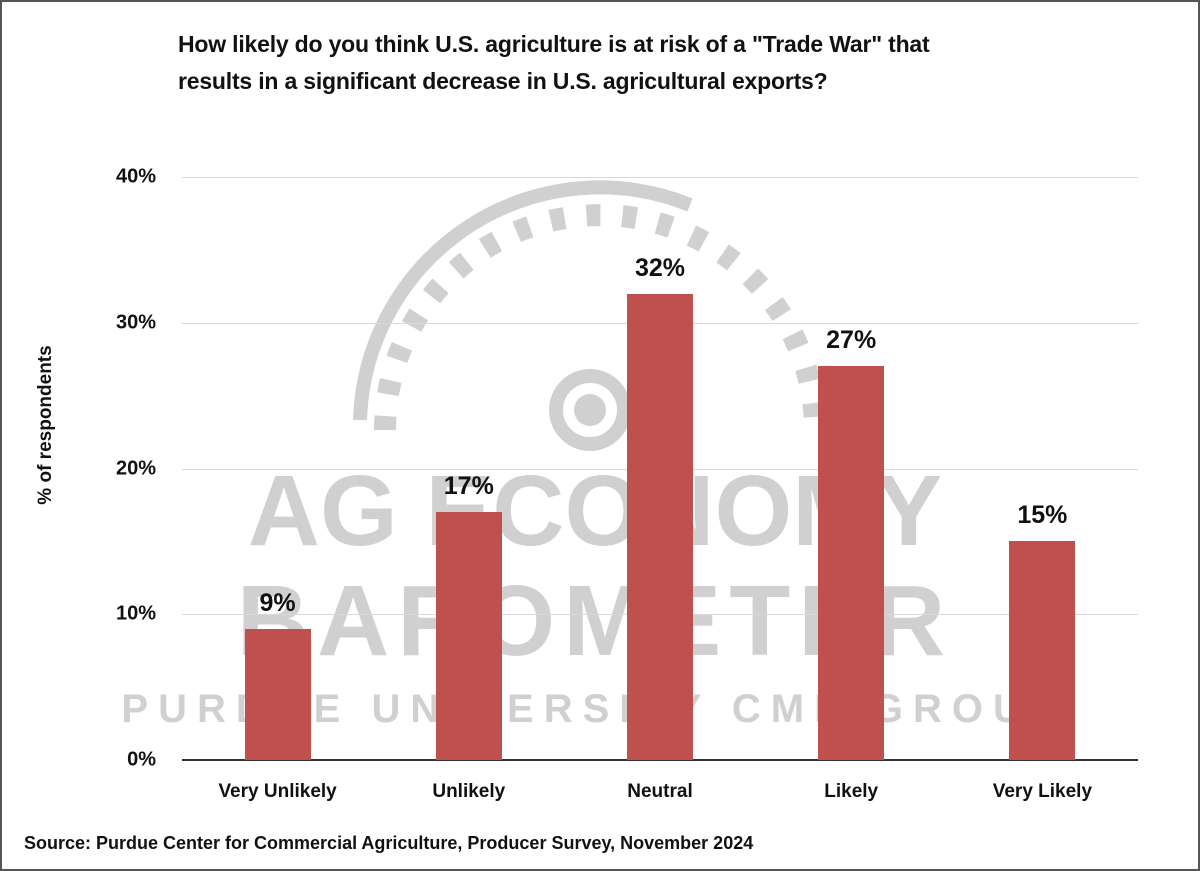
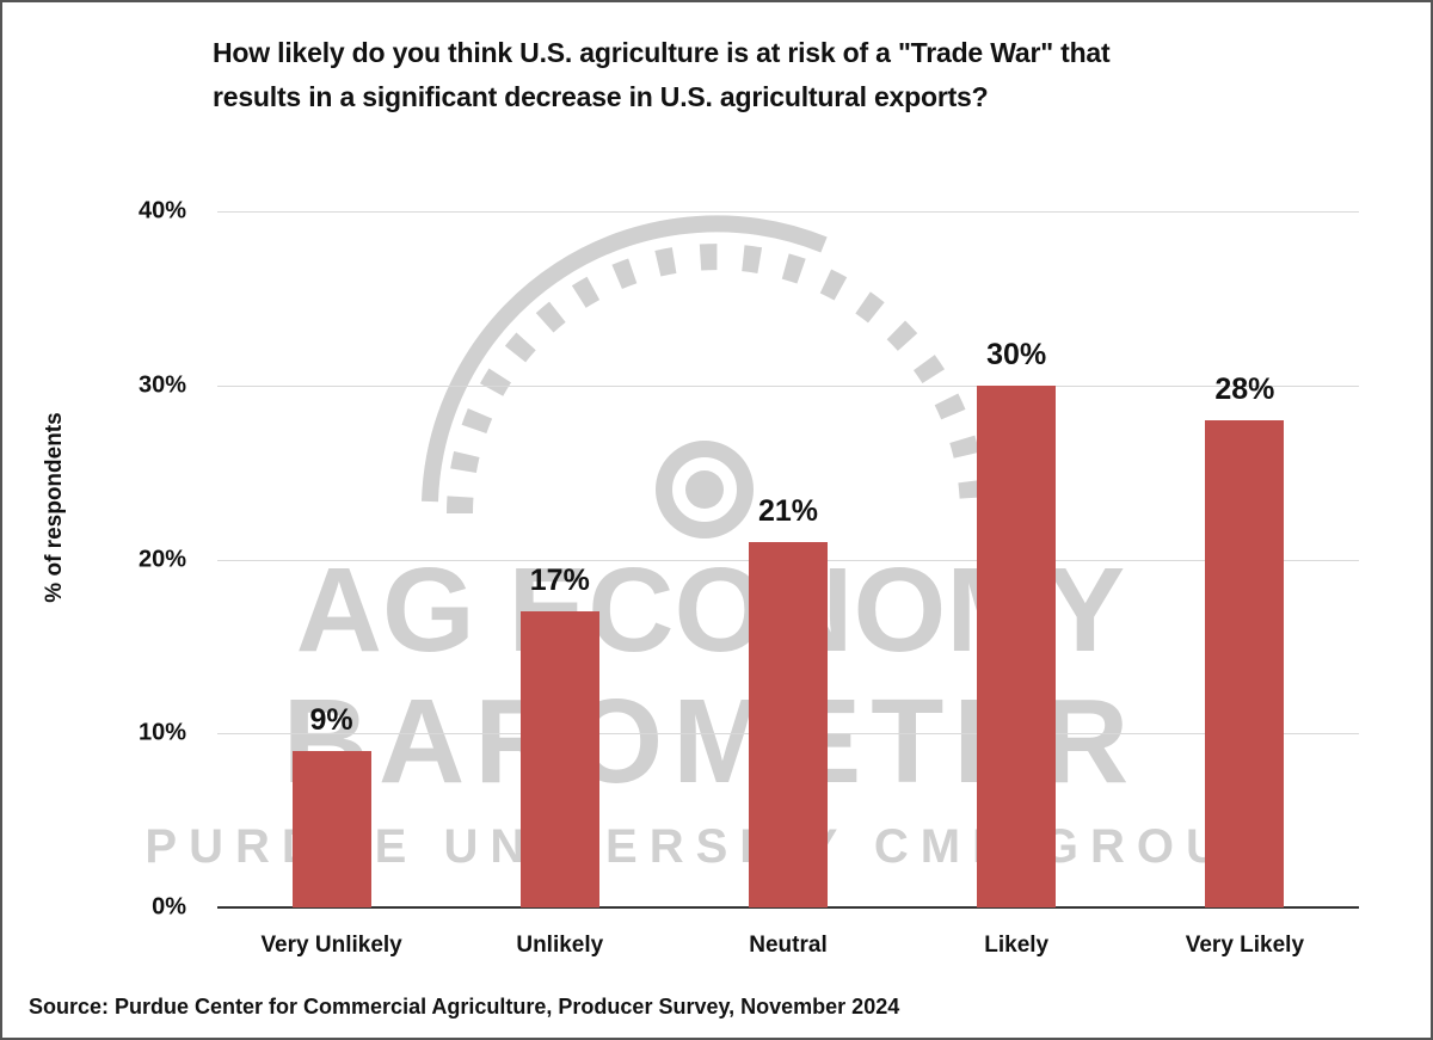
Neutral: 32% -> 21%
Likely: 27% -> 30%
Very Likely: 15% -> 28%
